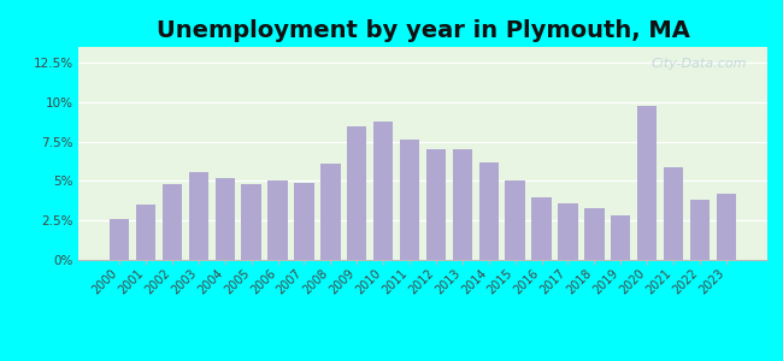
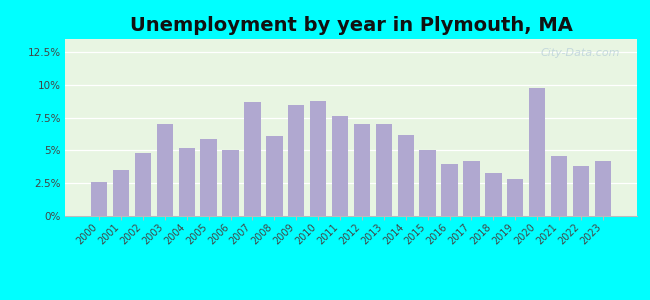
2003: 5.6% -> 7.0%
2005: 4.8% -> 5.9%
2007: 4.9% -> 8.7%
2017: 3.6% -> 4.2%
2021: 5.9% -> 4.6%
